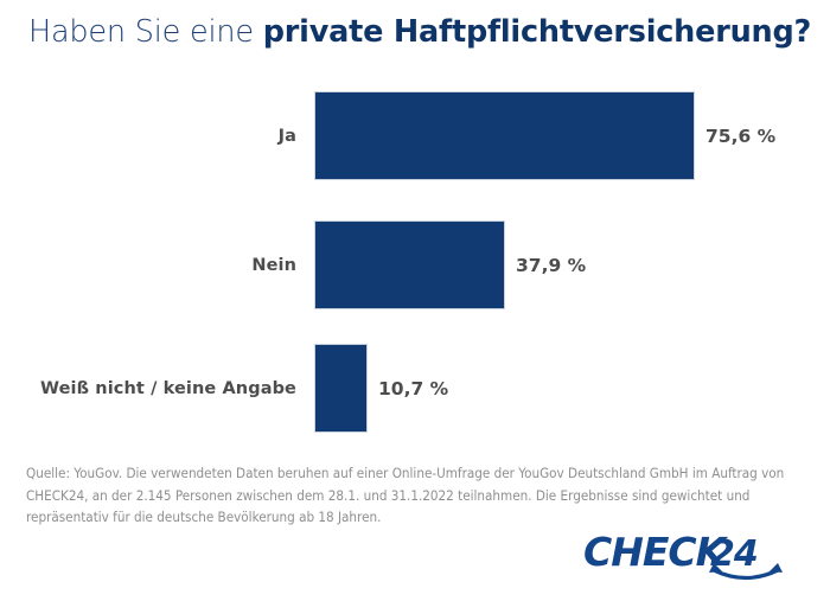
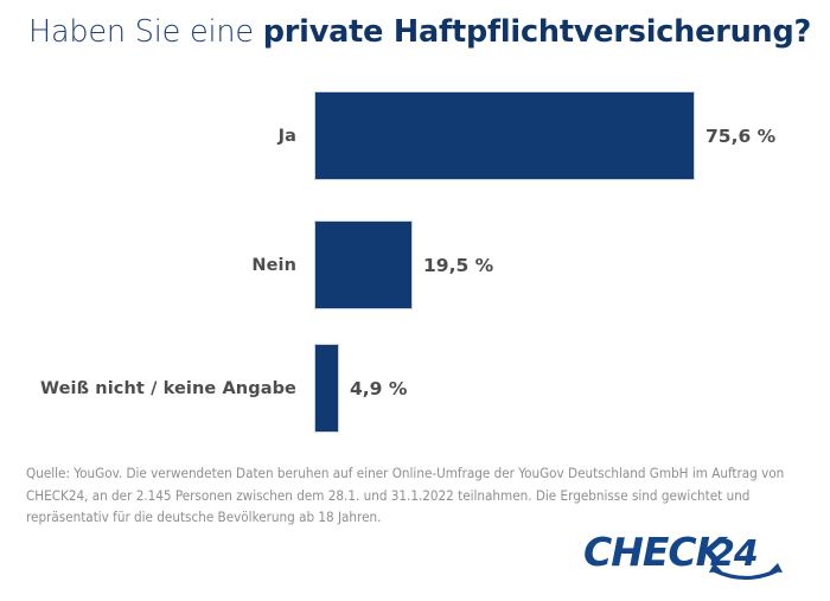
Nein: 37,9 -> 19,5
Weiß nicht / keine Angabe: 10,7 -> 4,9
